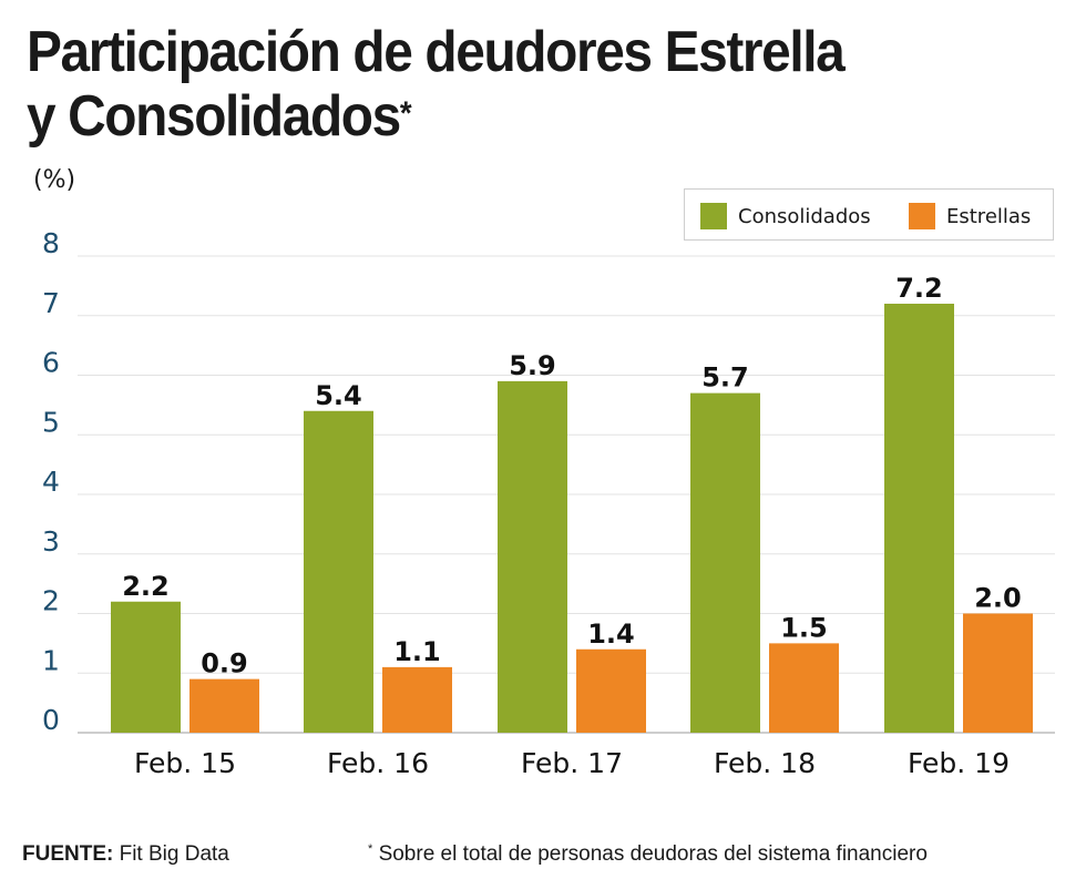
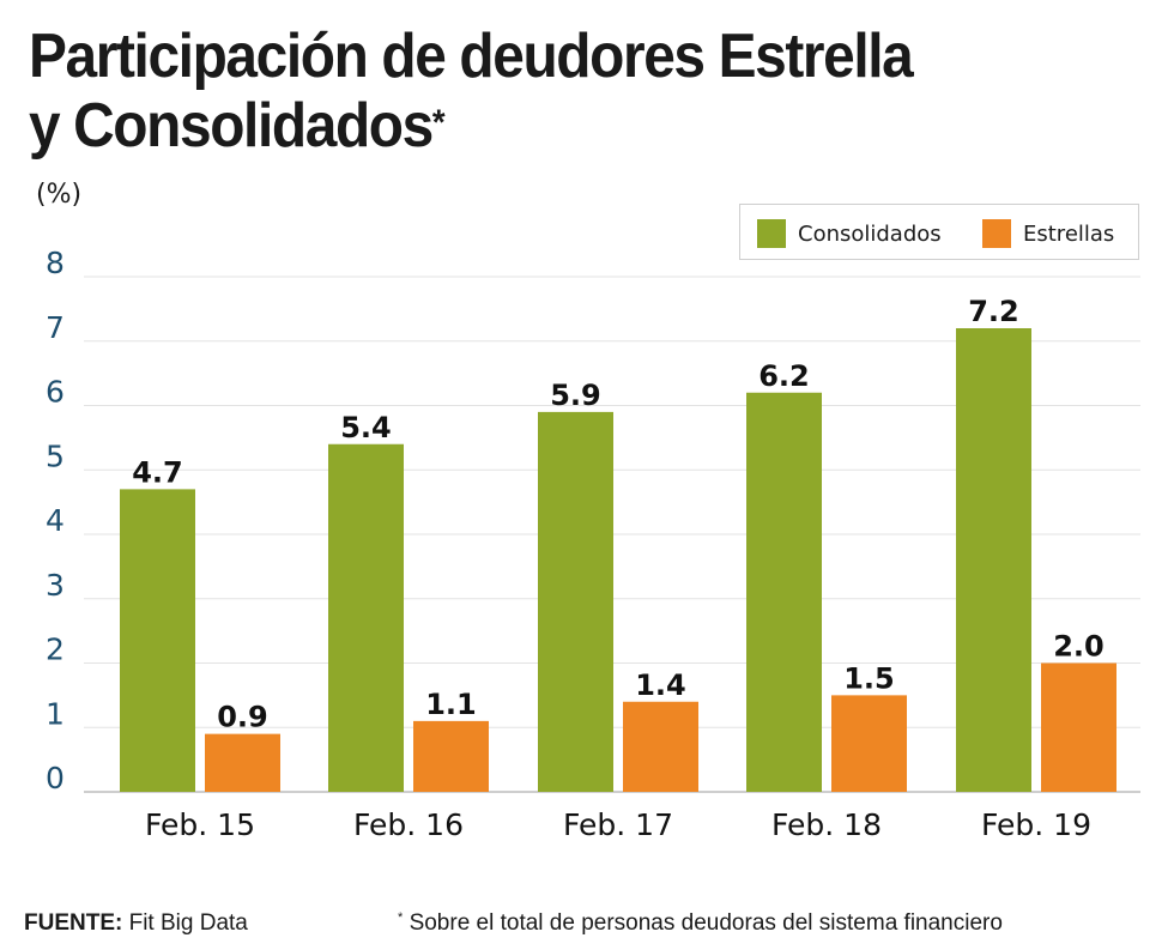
Consolidados/Feb. 15: 2.2 -> 4.7
Consolidados/Feb. 18: 5.7 -> 6.2
